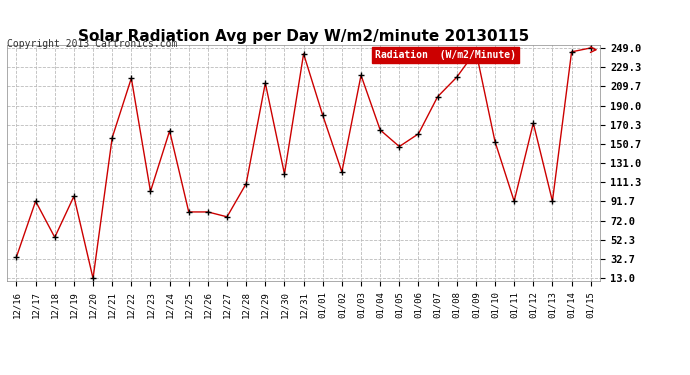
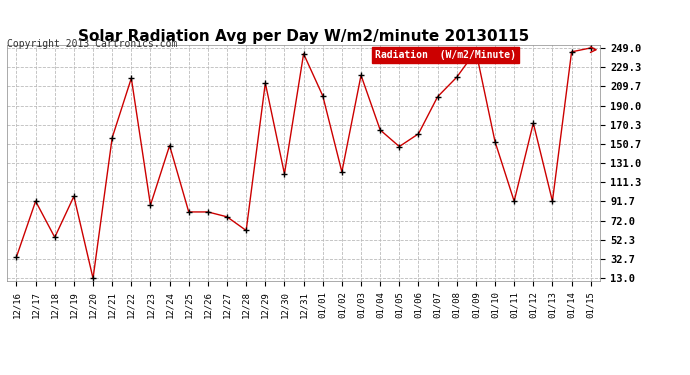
12/23: 102 -> 88
12/24: 164 -> 149
12/28: 110 -> 62
01/01: 180 -> 200
